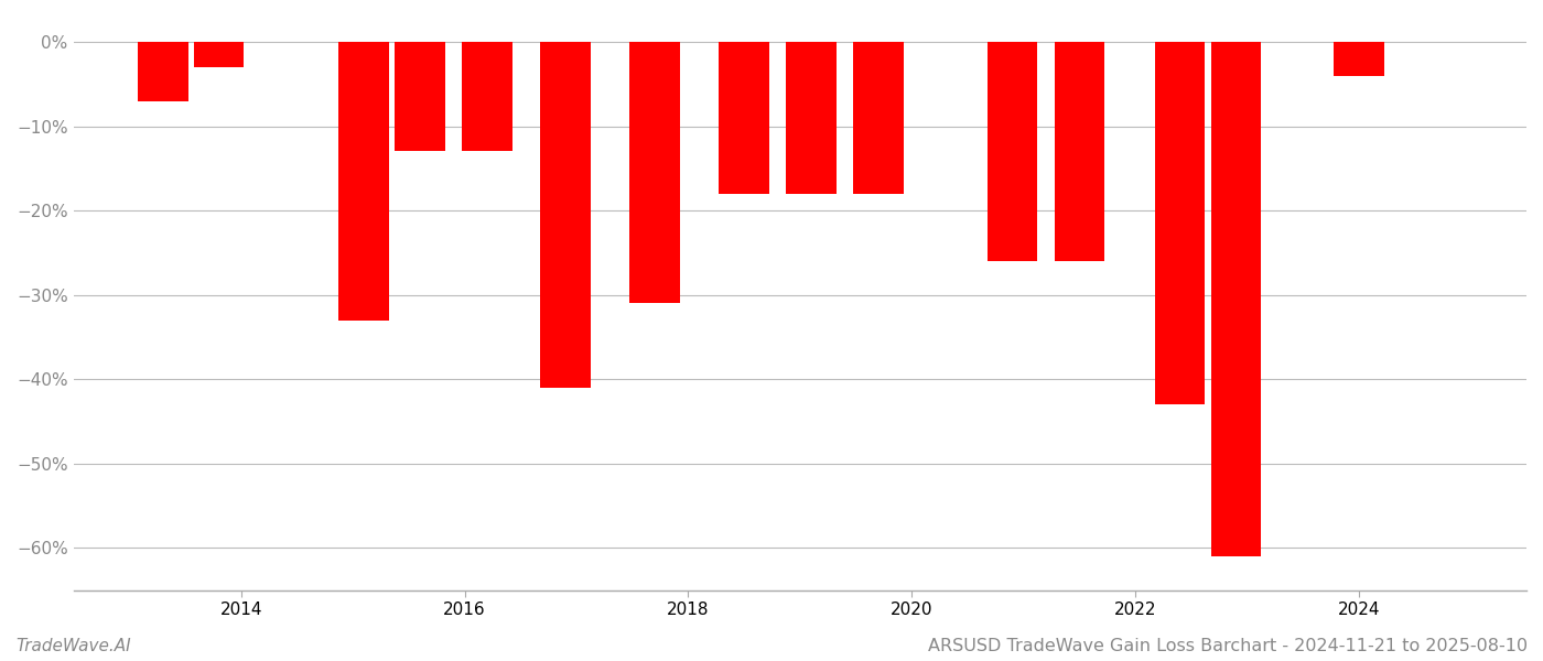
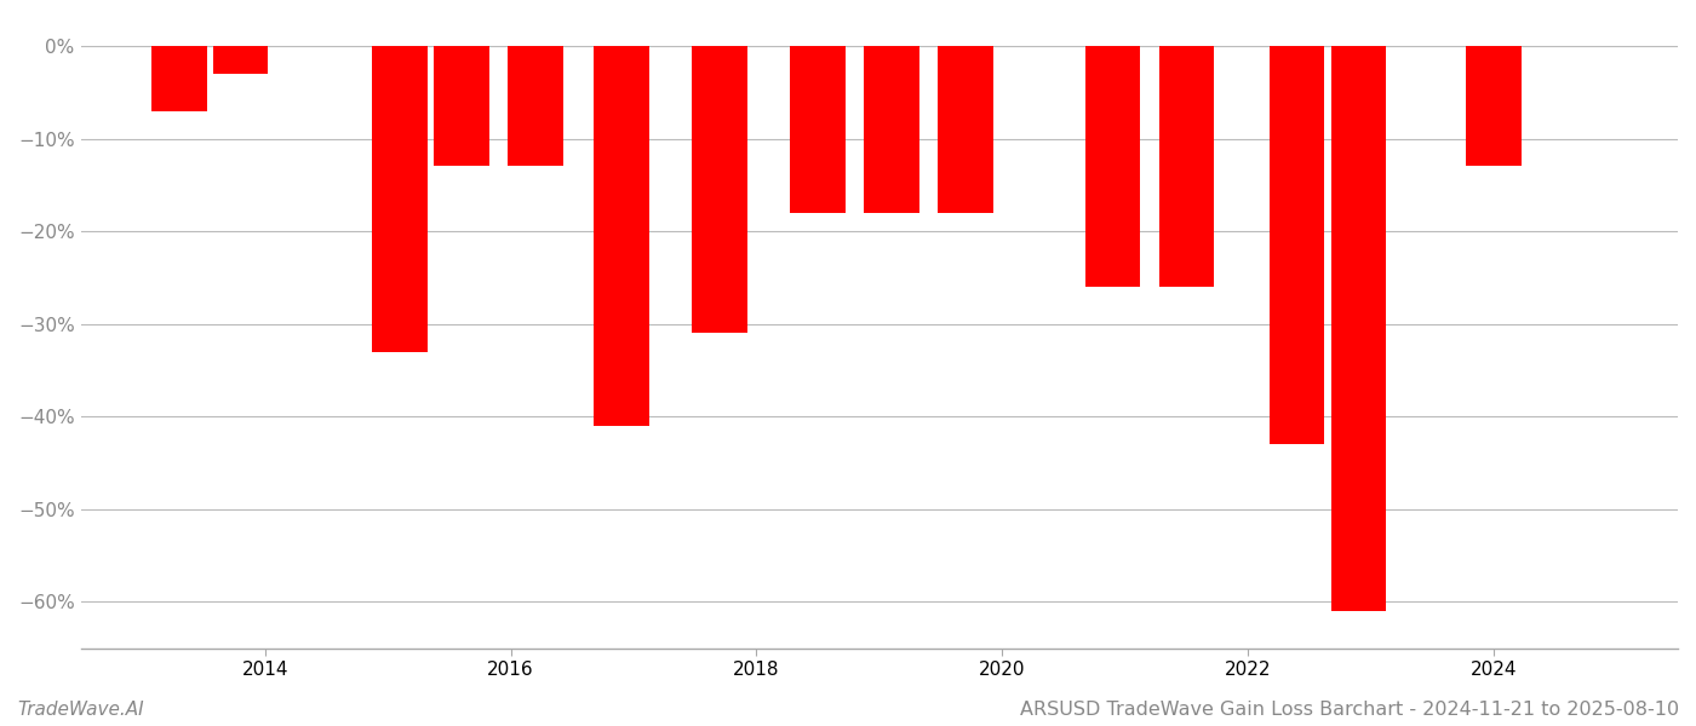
2024: -4% -> -13%
